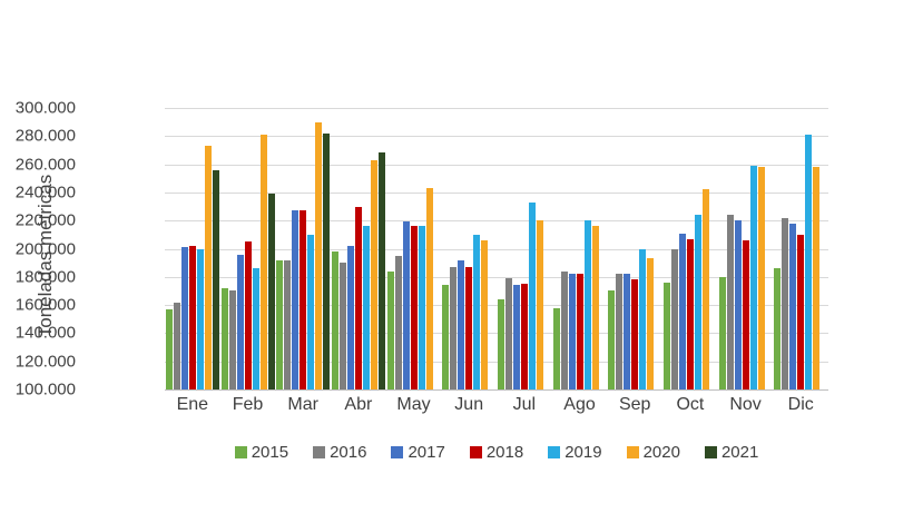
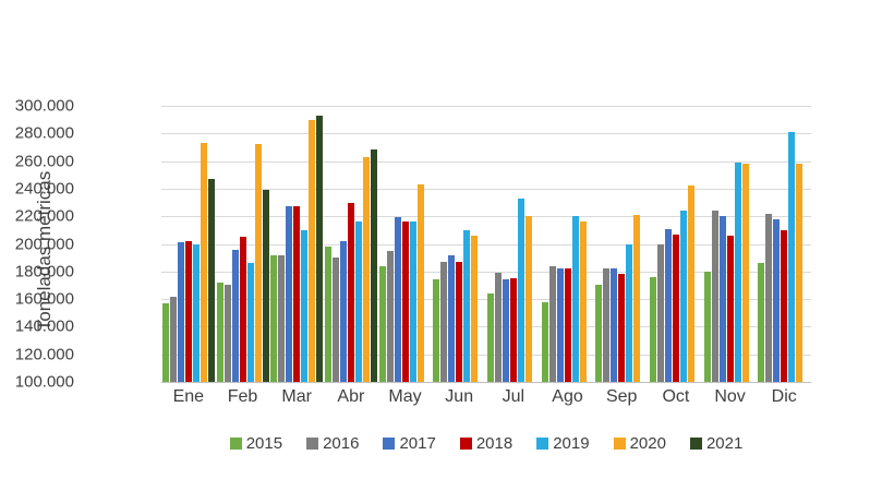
2021/Ene: 256000 -> 247000
2020/Feb: 281000 -> 272000
2021/Mar: 282000 -> 293000
2020/Sep: 193000 -> 221000
